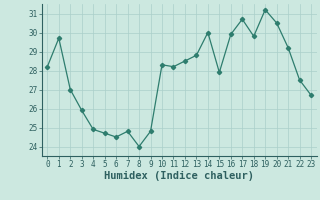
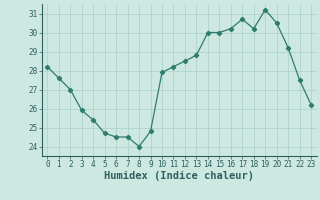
1: 29.7 -> 27.6
4: 24.9 -> 25.4
7: 24.8 -> 24.5
10: 28.3 -> 27.9
15: 27.9 -> 30.0
16: 29.9 -> 30.2
18: 29.8 -> 30.2
23: 26.7 -> 26.2
